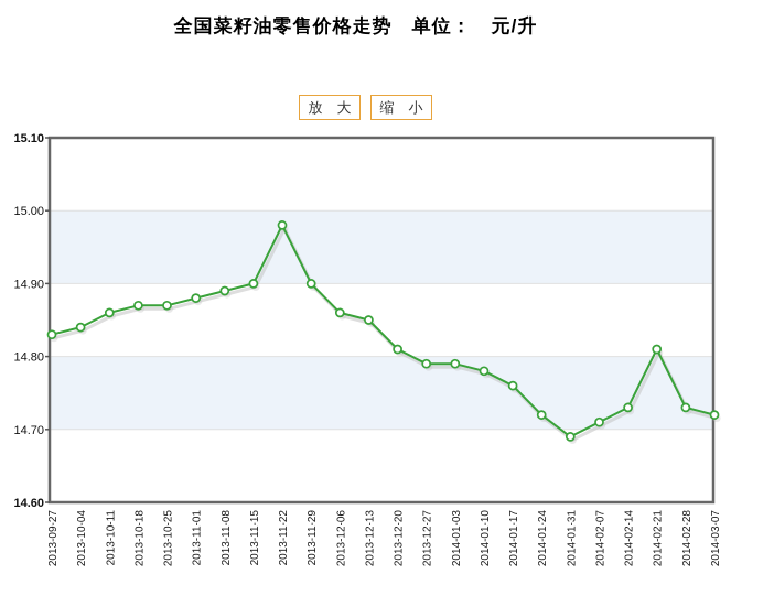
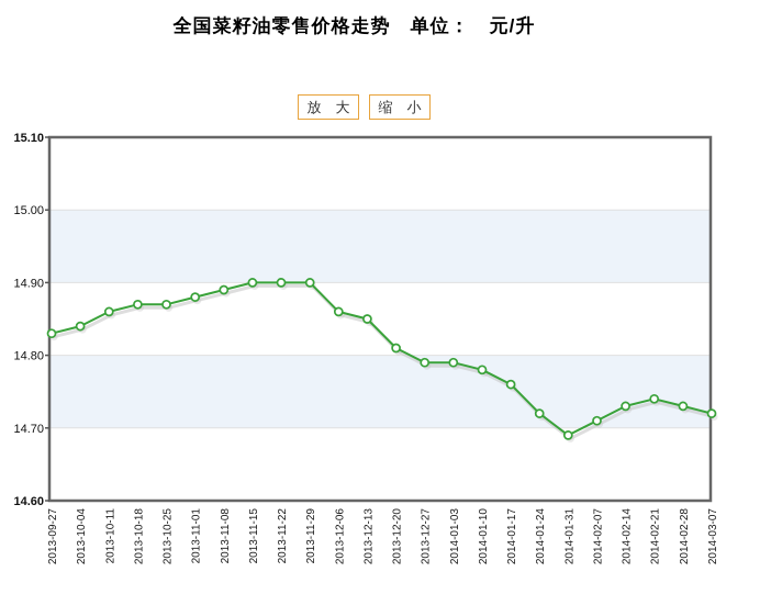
2013-11-22: 14.98 -> 14.90
2014-02-21: 14.81 -> 14.74
